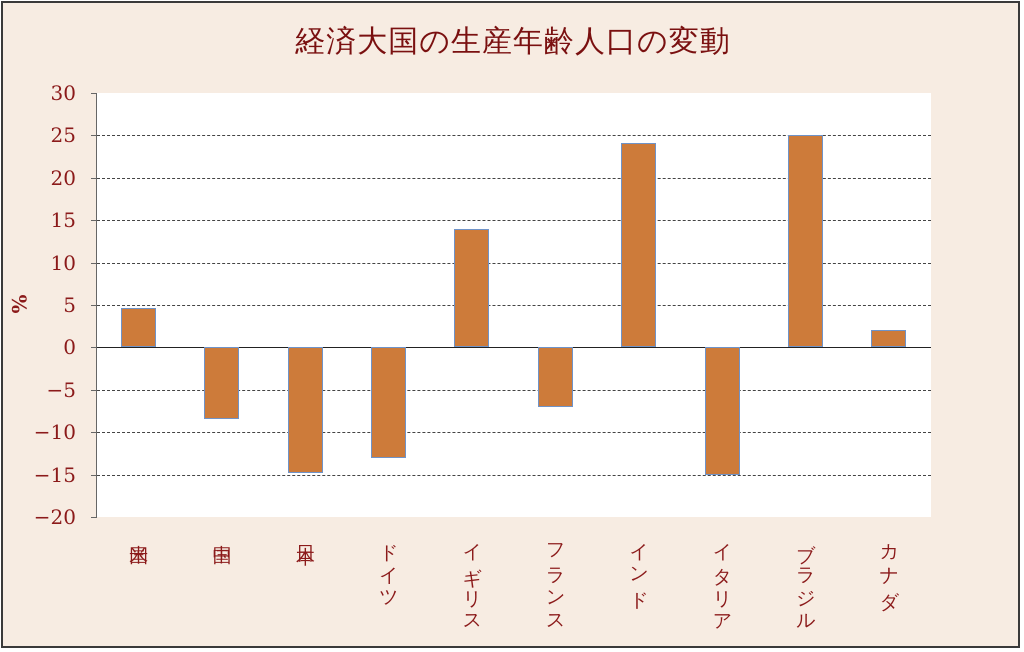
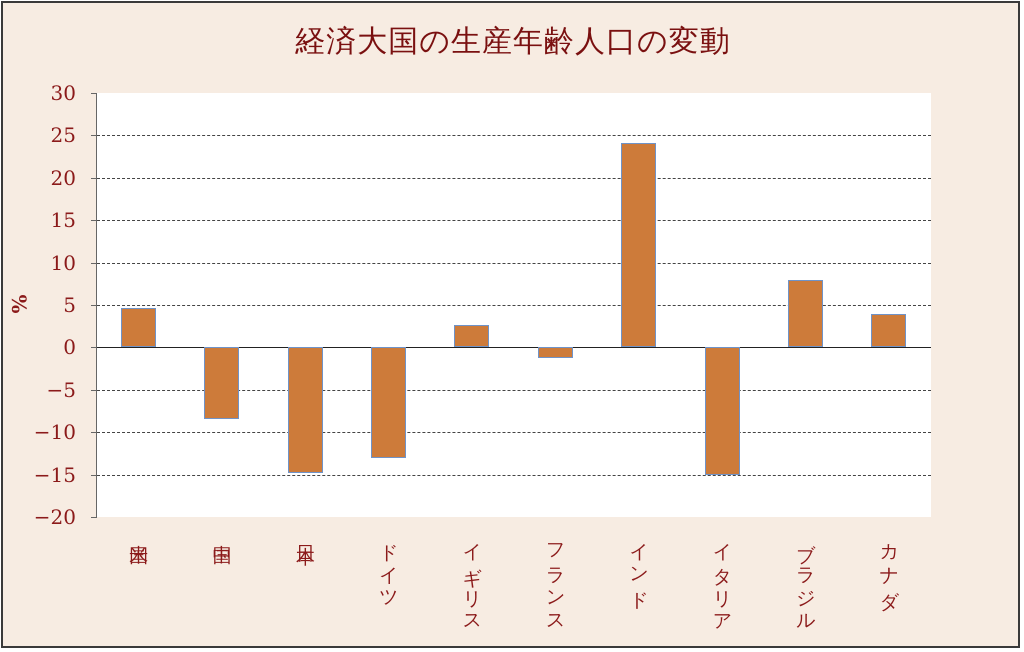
イギリス: 14 -> 3
フランス: -7 -> -1
ブラジル: 25 -> 8
カナダ: 2 -> 4
